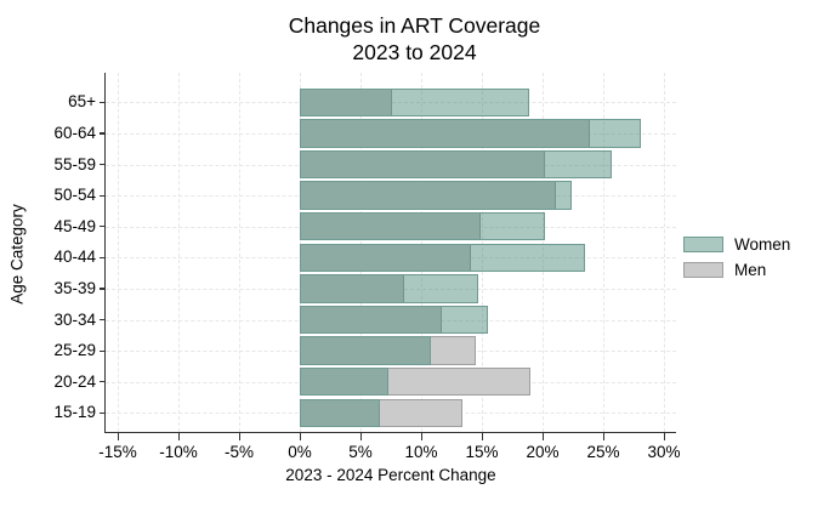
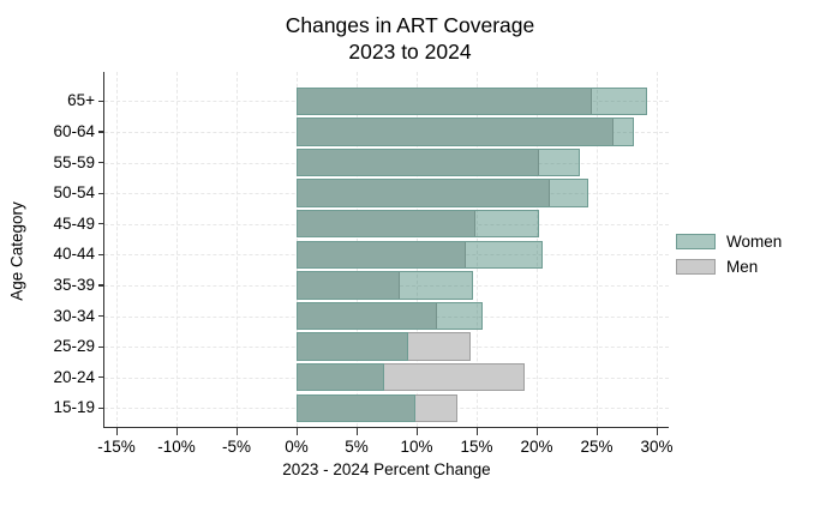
Women/65+: 18.9% -> 29.2%
Men/65+: 7.6% -> 24.6%
Men/60-64: 23.9% -> 26.4%
Women/55-59: 25.7% -> 23.6%
Women/50-54: 22.4% -> 24.3%
Women/40-44: 23.5% -> 20.5%
Women/25-29: 10.8% -> 9.3%
Women/15-19: 6.6% -> 9.9%
